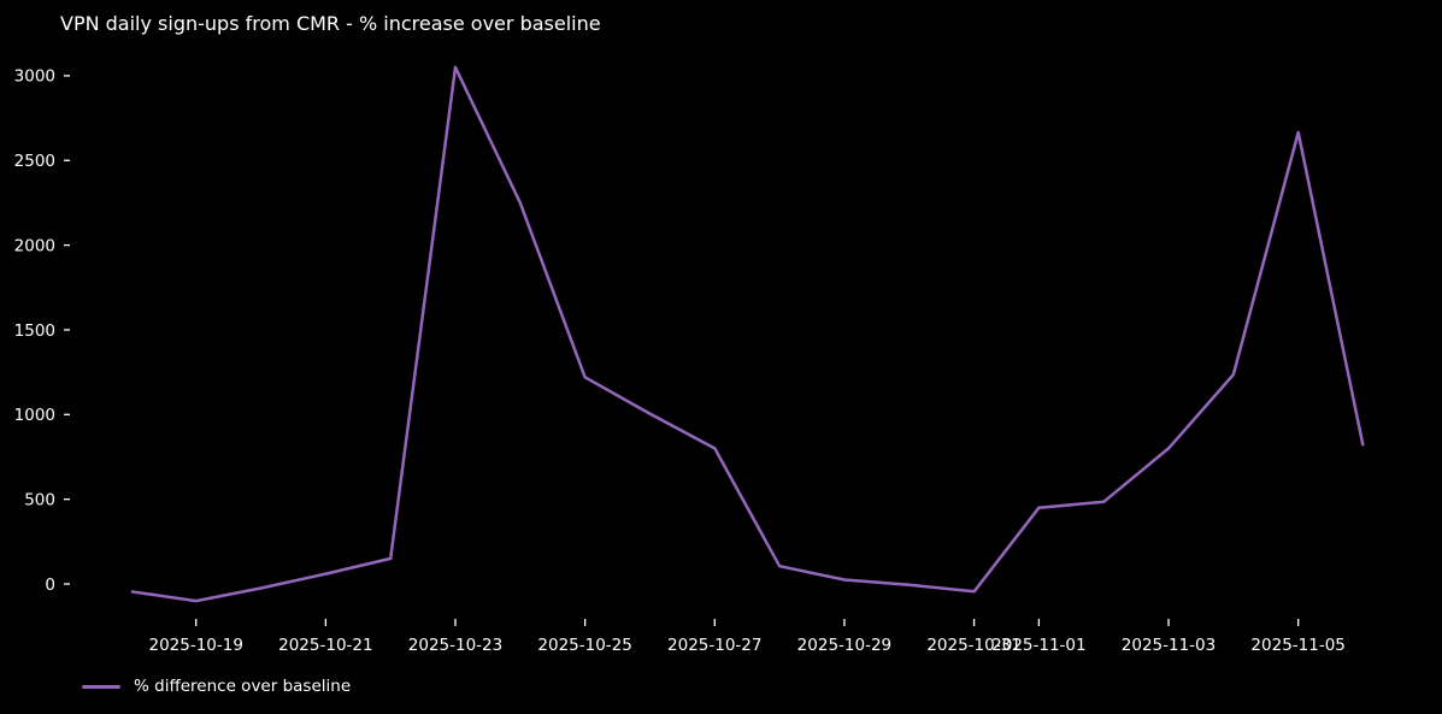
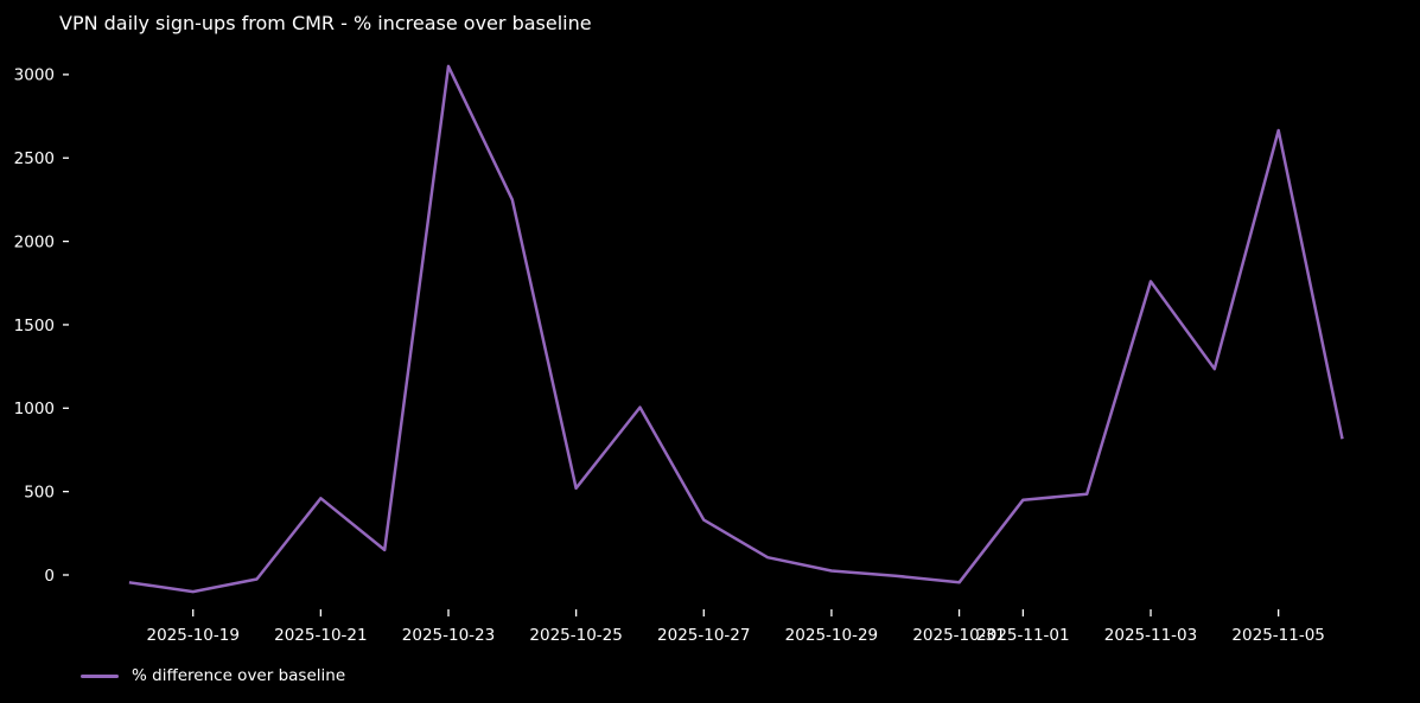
2025-10-21: 60 -> 460
2025-10-25: 1220 -> 520
2025-10-27: 800 -> 330
2025-11-03: 800 -> 1760
